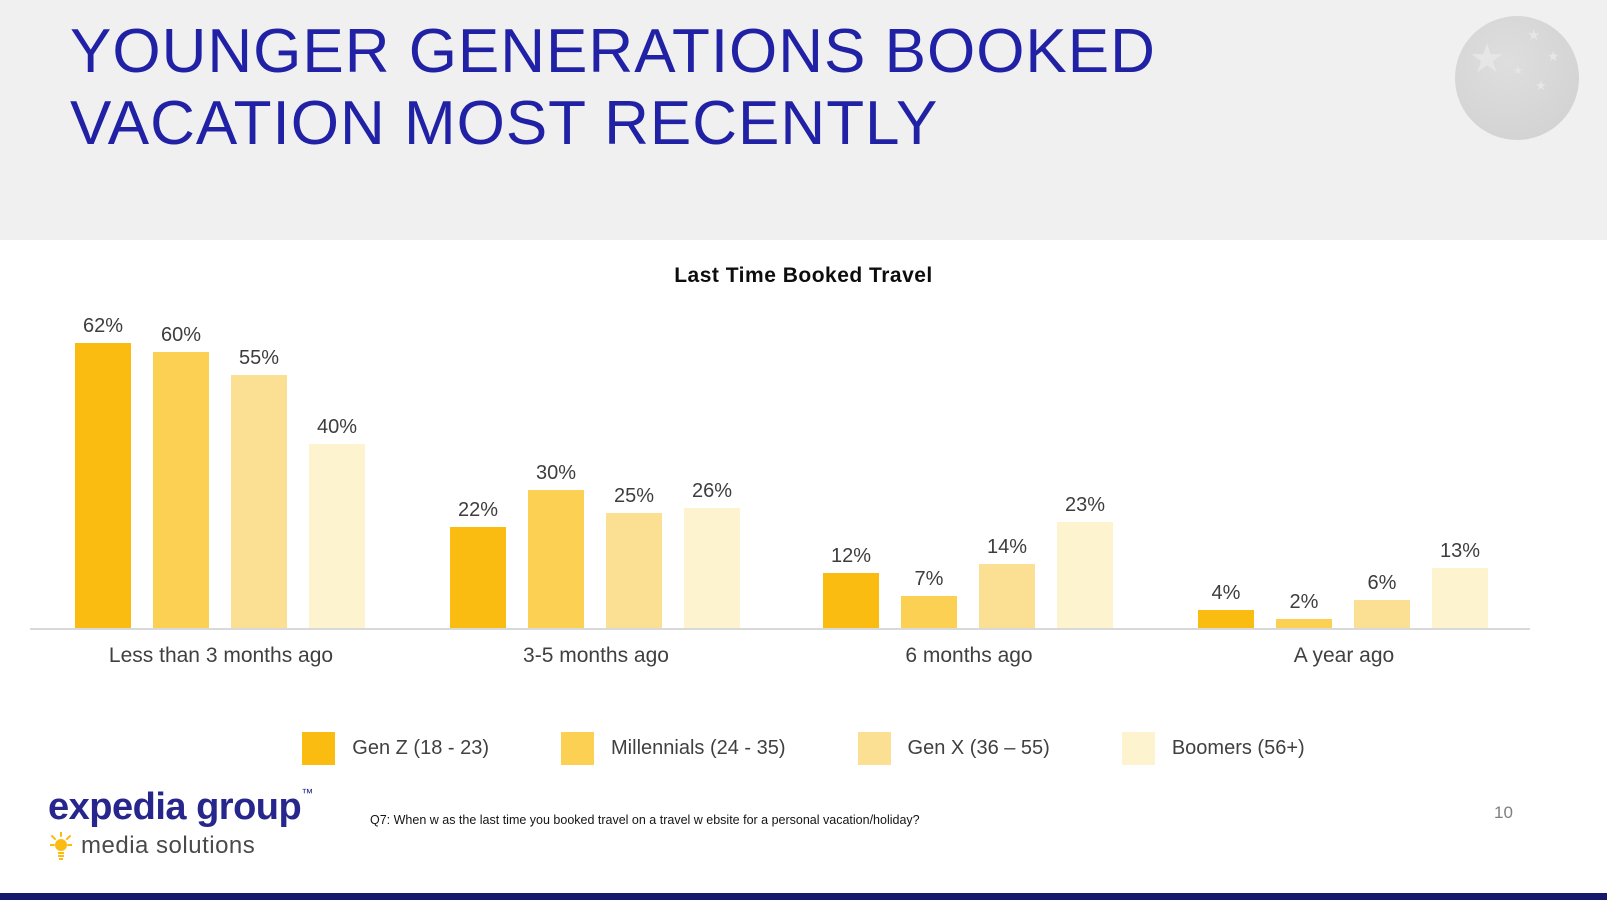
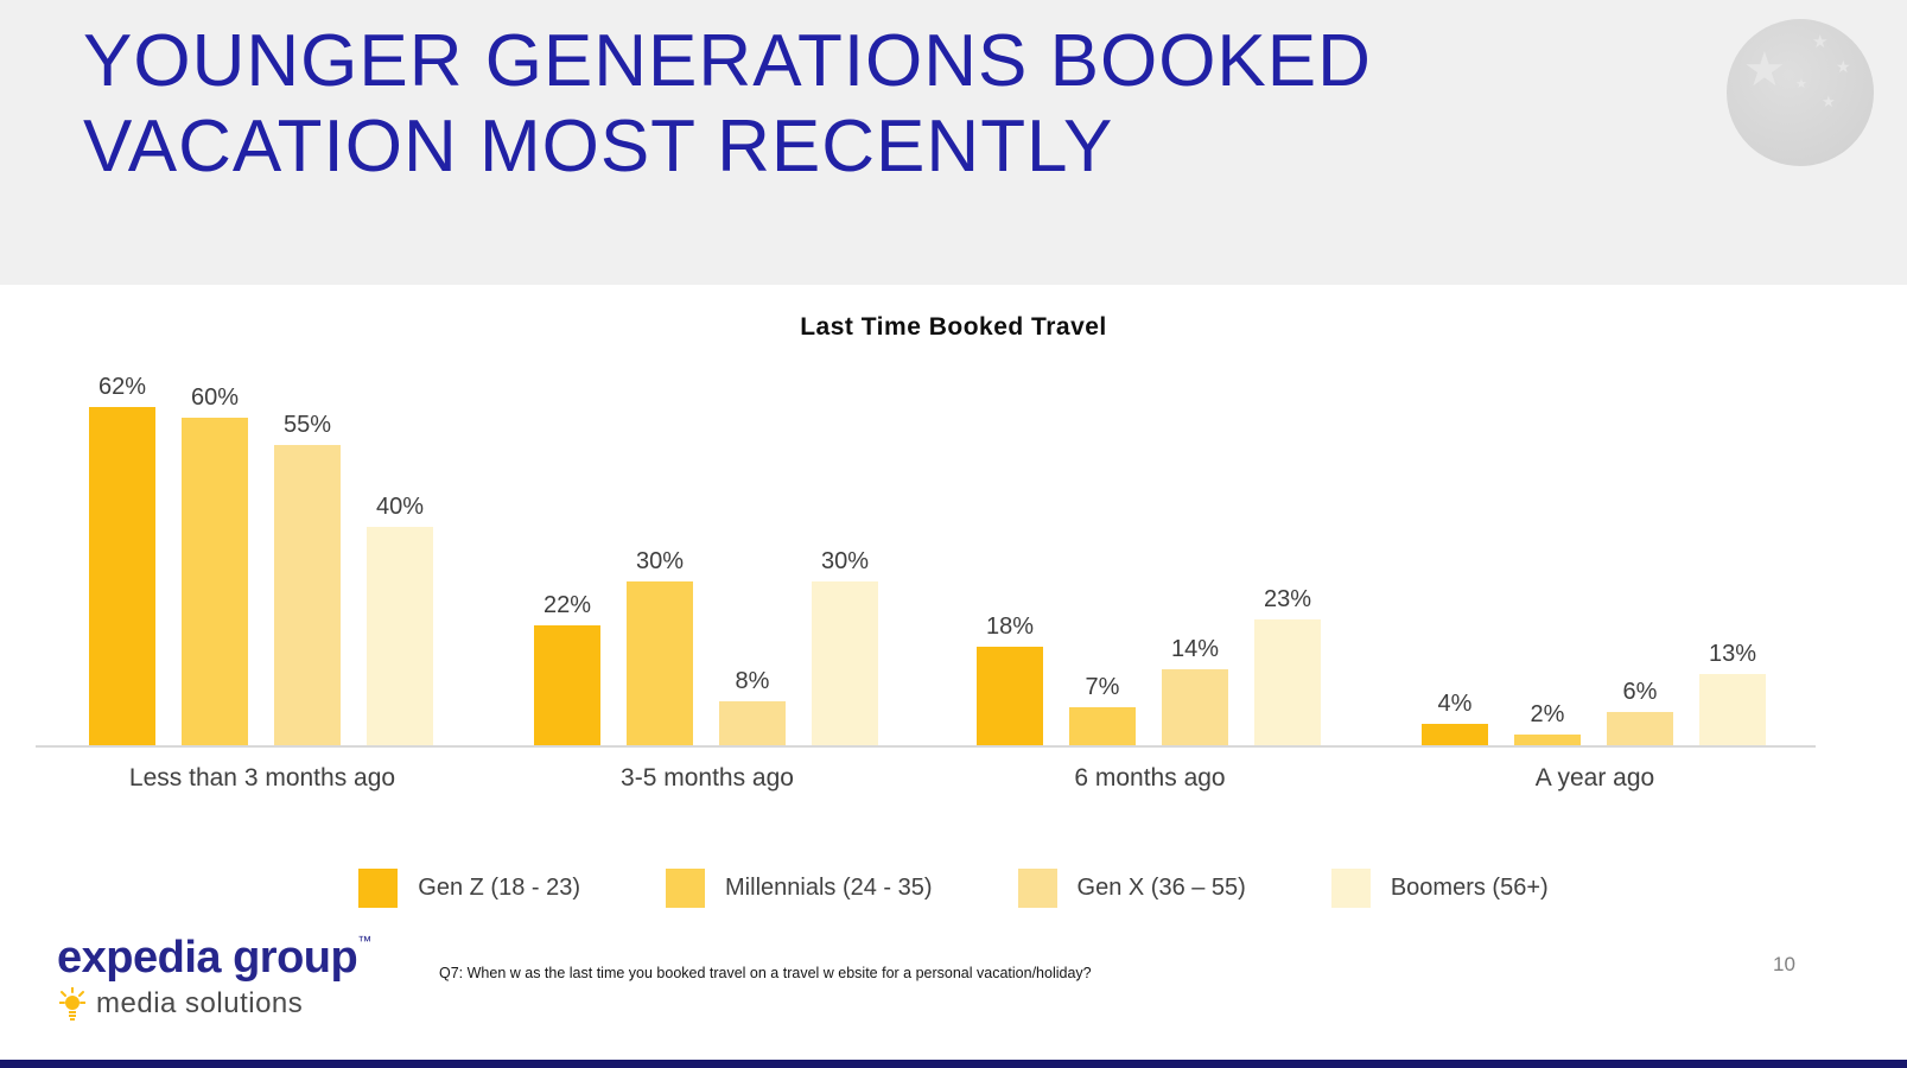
Gen X (36 – 55)/3-5 months ago: 25% -> 8%
Boomers (56+)/3-5 months ago: 26% -> 30%
Gen Z (18 - 23)/6 months ago: 12% -> 18%
